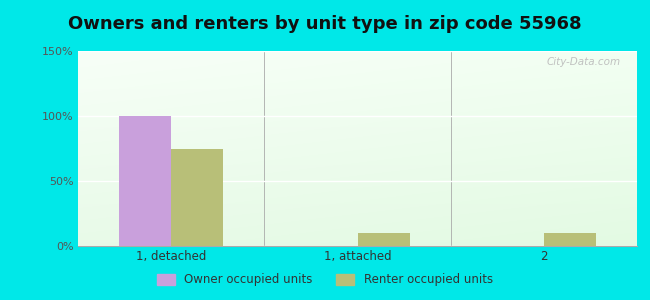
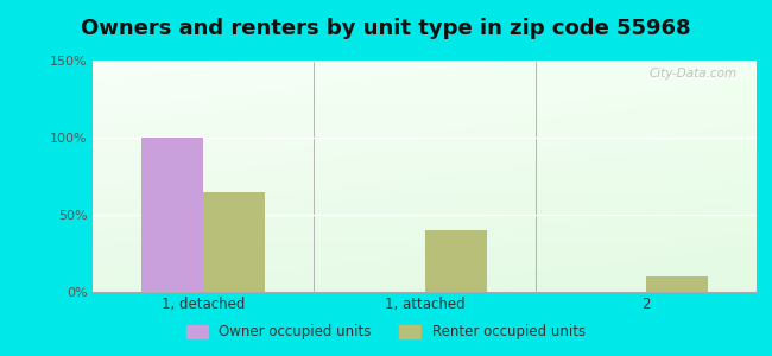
Renter occupied units/1, detached: 75% -> 65%
Renter occupied units/1, attached: 10% -> 40%
